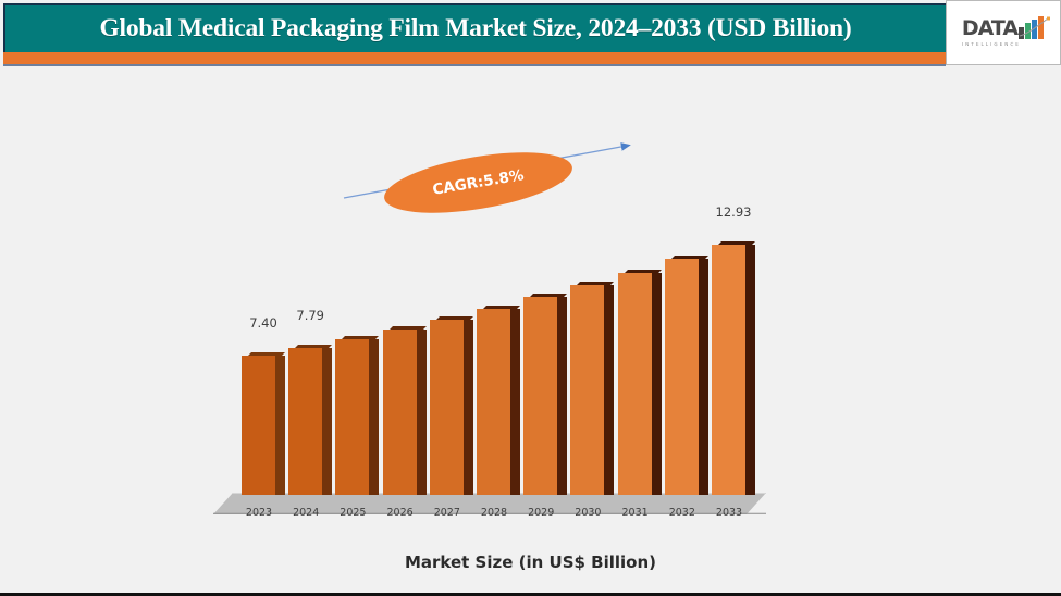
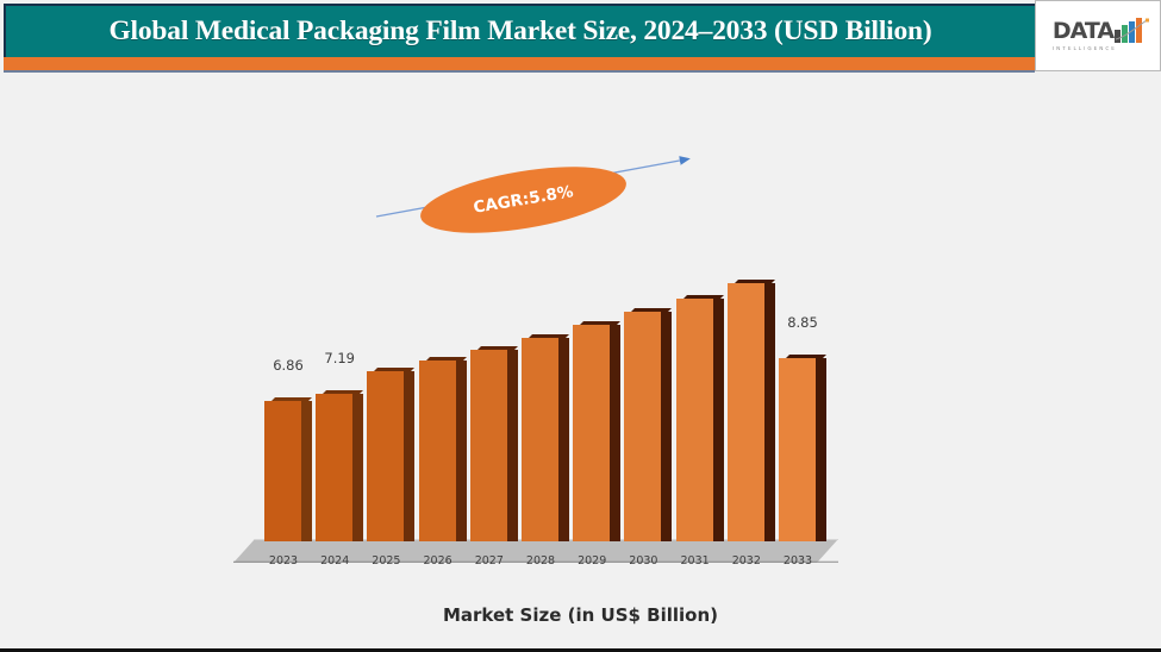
2023: 7.40 -> 6.86
2024: 7.79 -> 7.19
2033: 12.93 -> 8.85
